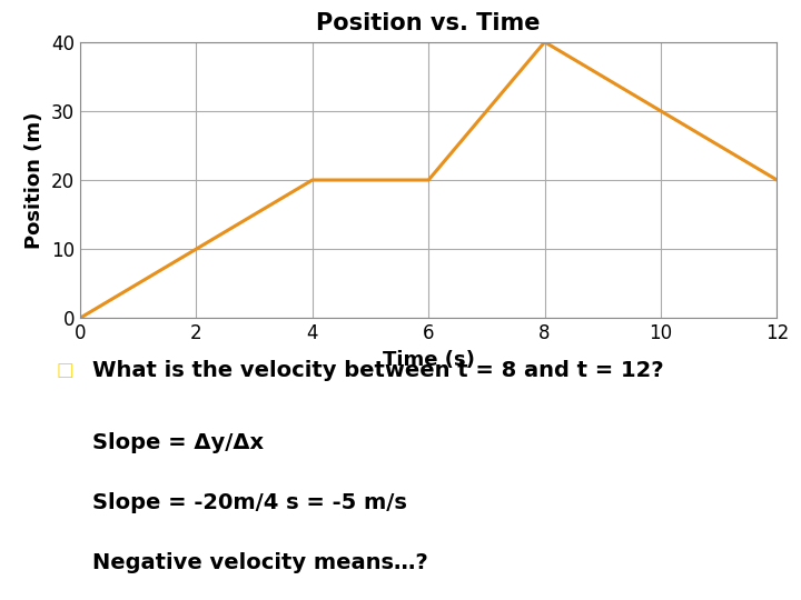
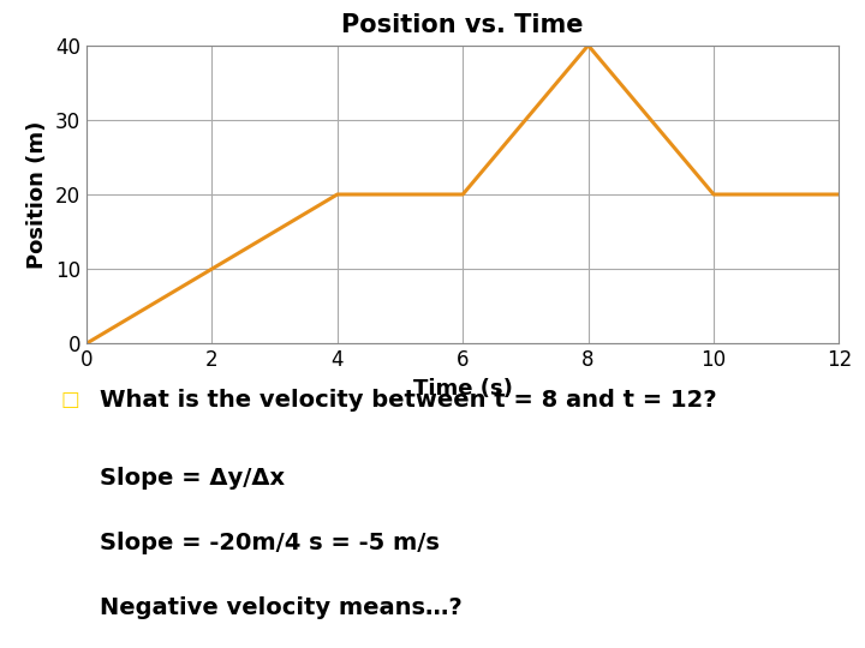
10: 30 -> 20
